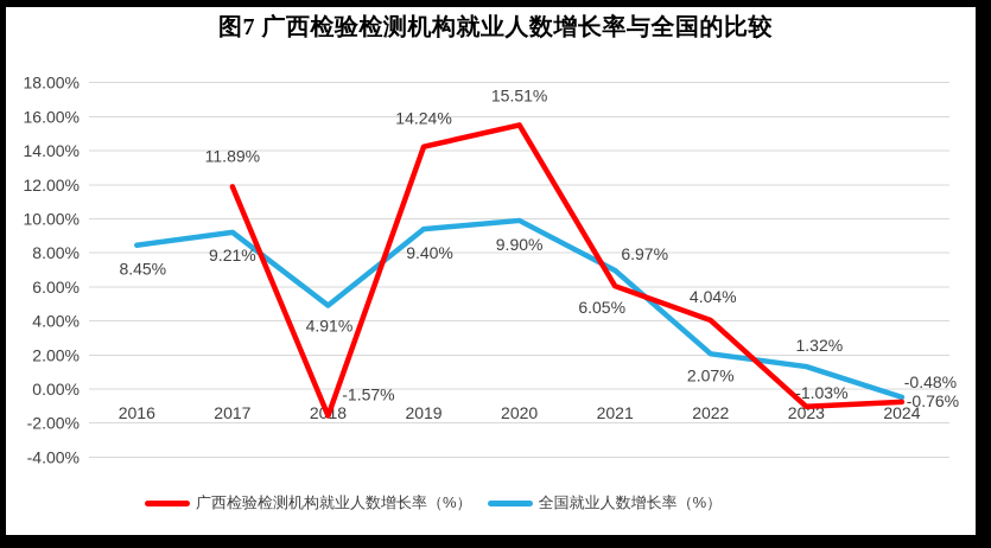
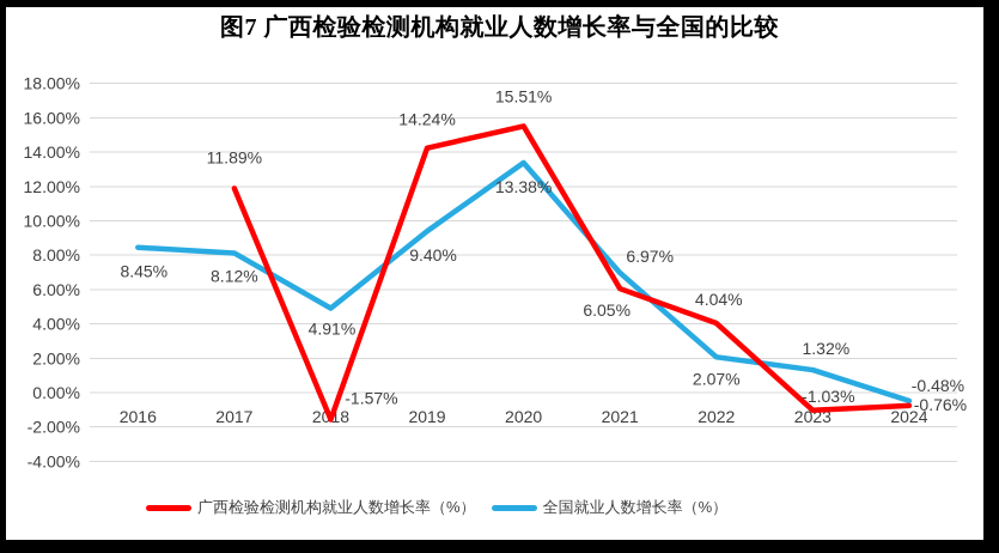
全国就业人数增长率（%）/2017: 9.21% -> 8.12%
全国就业人数增长率（%）/2020: 9.90% -> 13.38%
